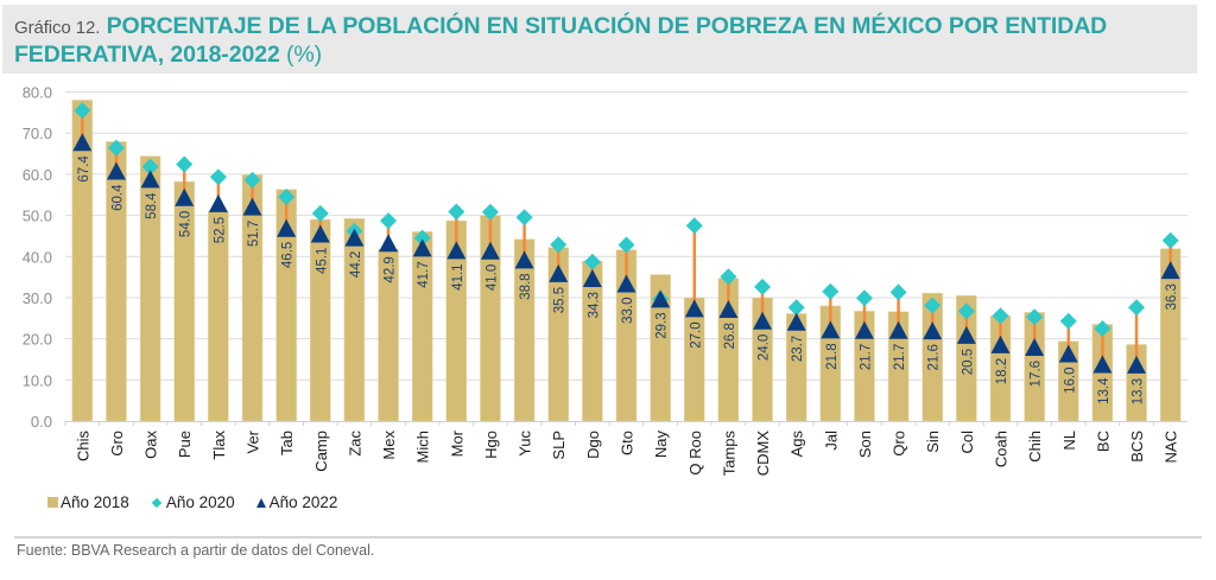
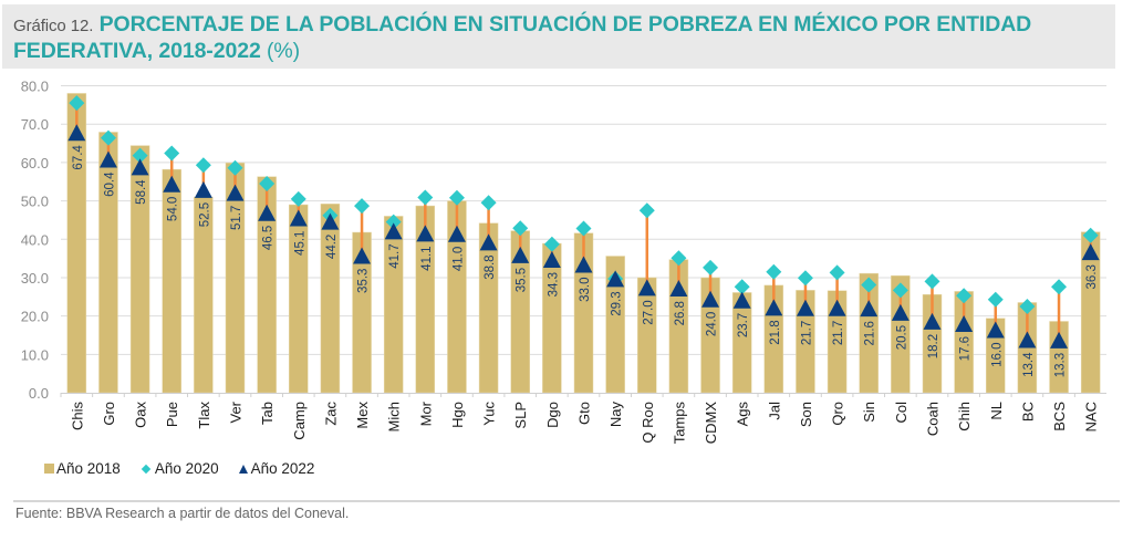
Año 2022/Mex: 42.9 -> 35.3
Año 2020/Coah: 26 -> 29
Año 2020/NAC: 44 -> 41
